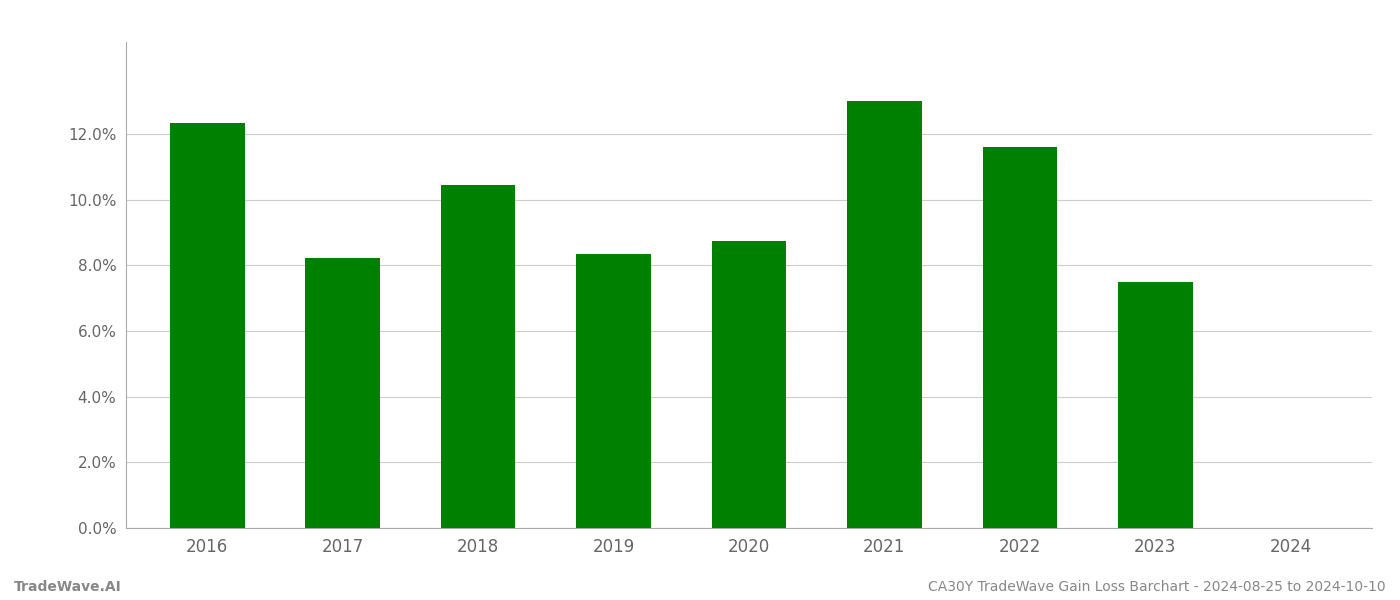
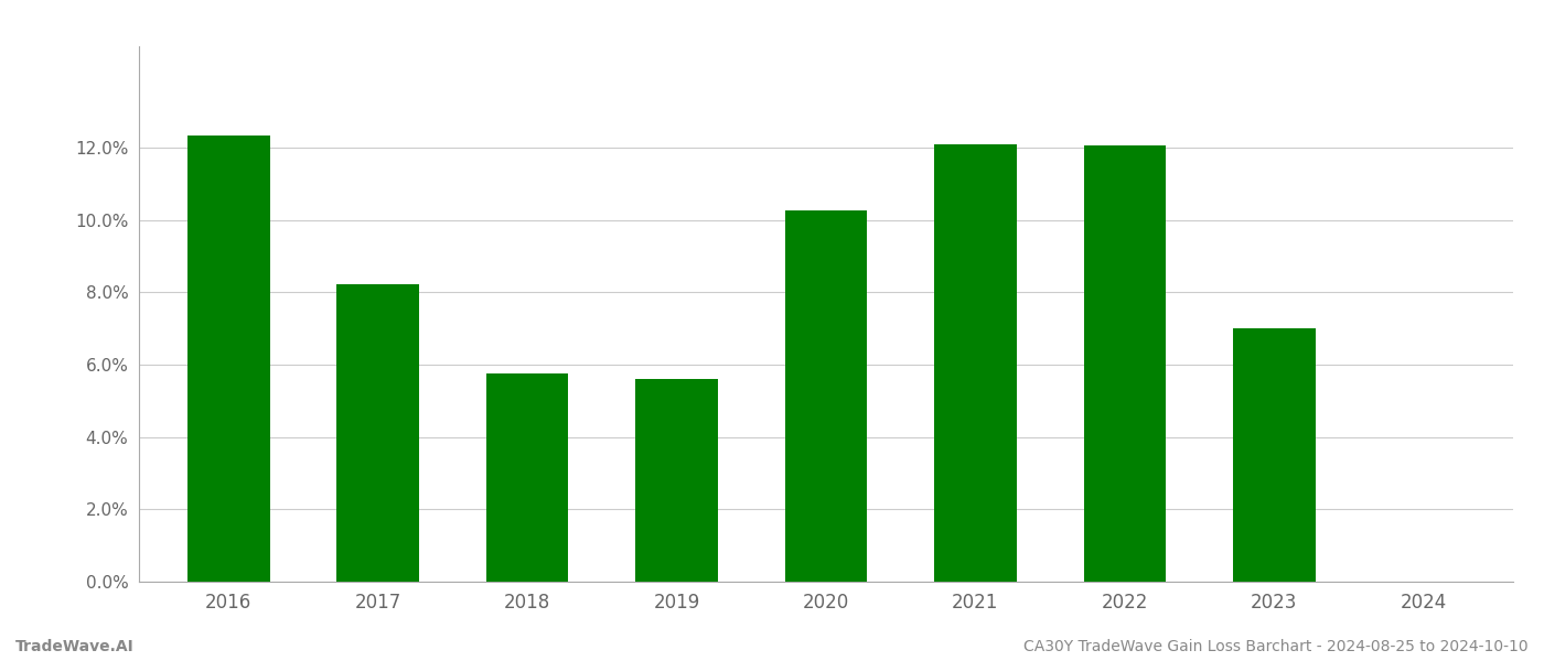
2018: 10.45% -> 5.75%
2019: 8.35% -> 5.60%
2020: 8.75% -> 10.25%
2021: 13.00% -> 12.10%
2022: 11.60% -> 12.05%
2023: 7.50% -> 7.00%
